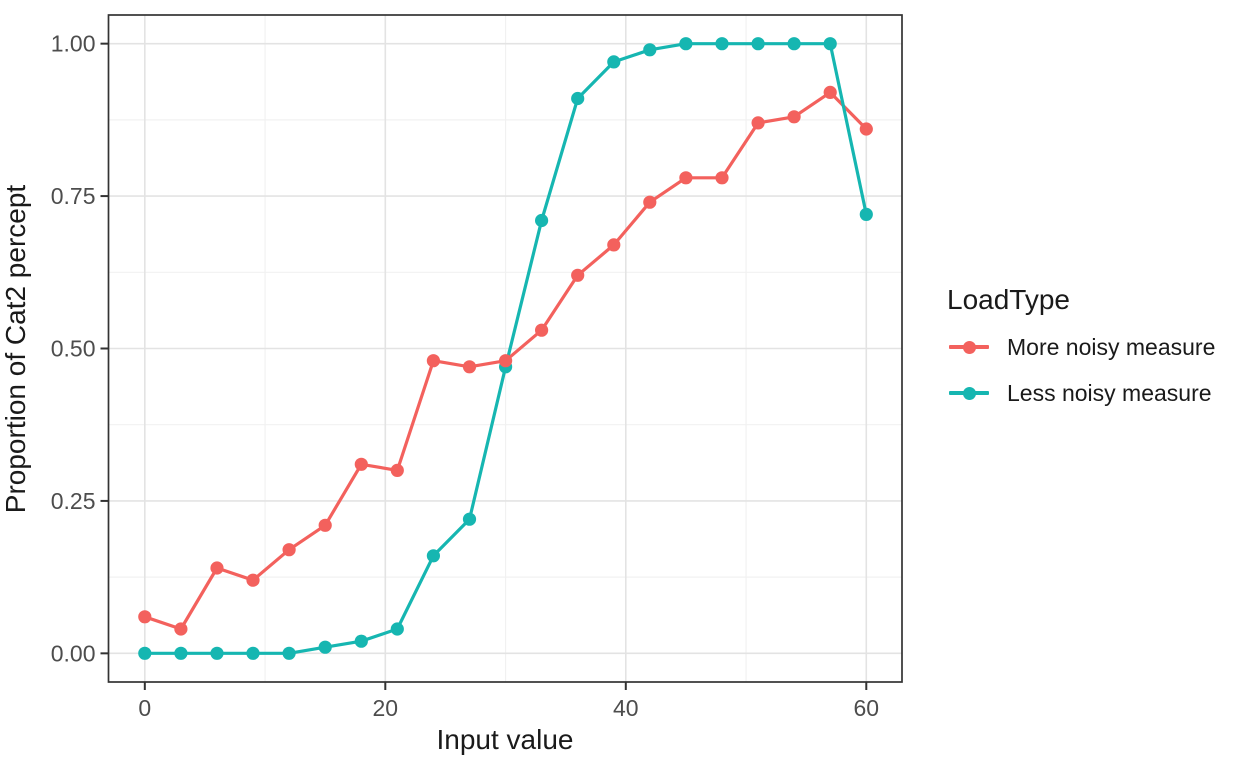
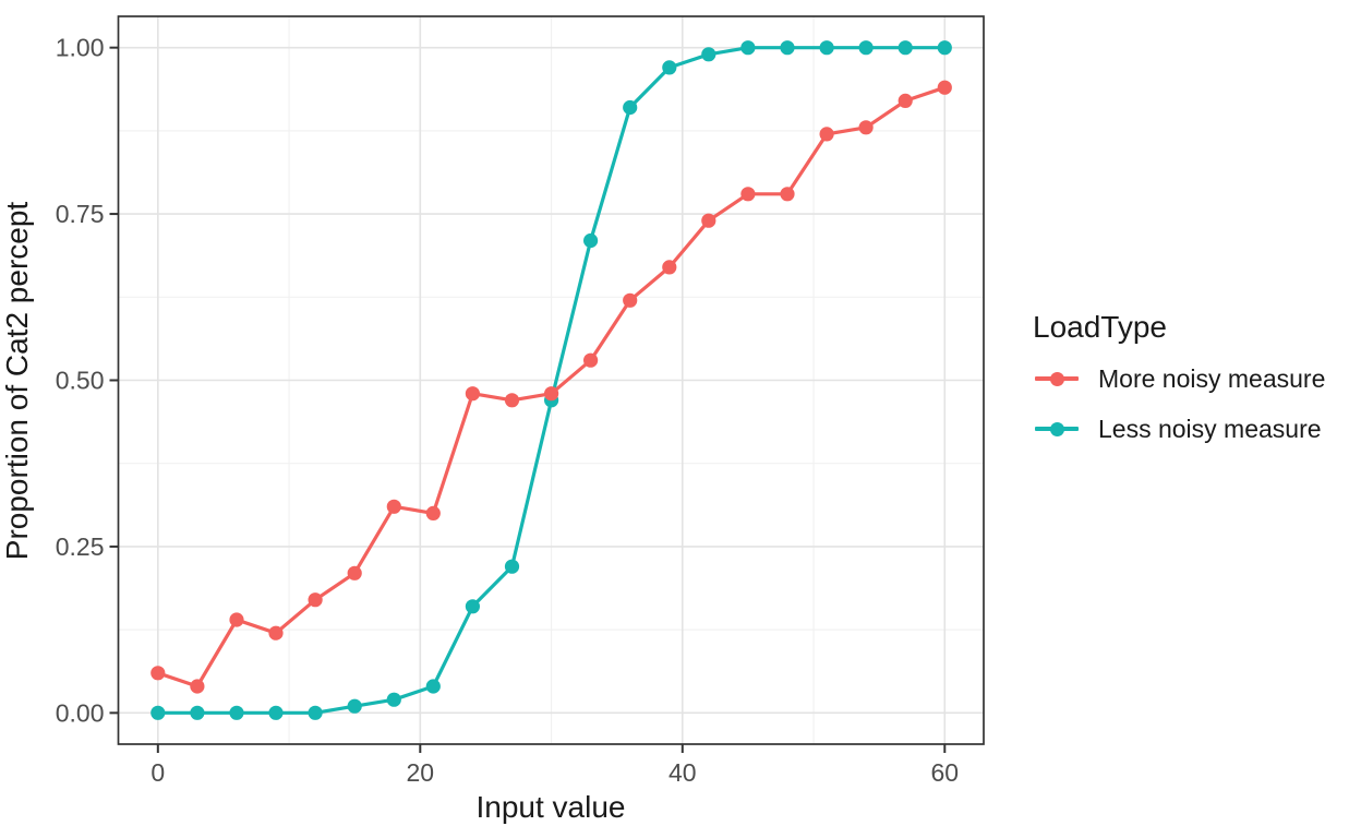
More noisy measure/60: 0.86 -> 0.94
Less noisy measure/60: 0.72 -> 1.00
